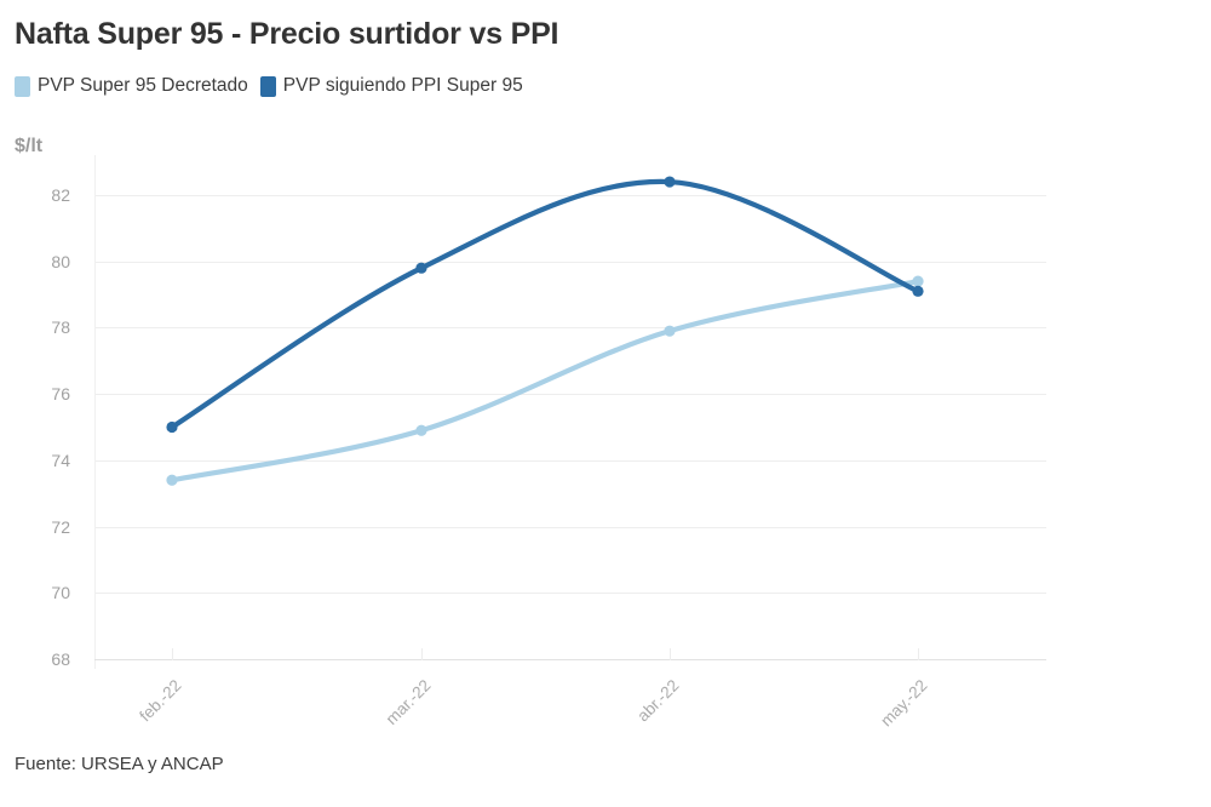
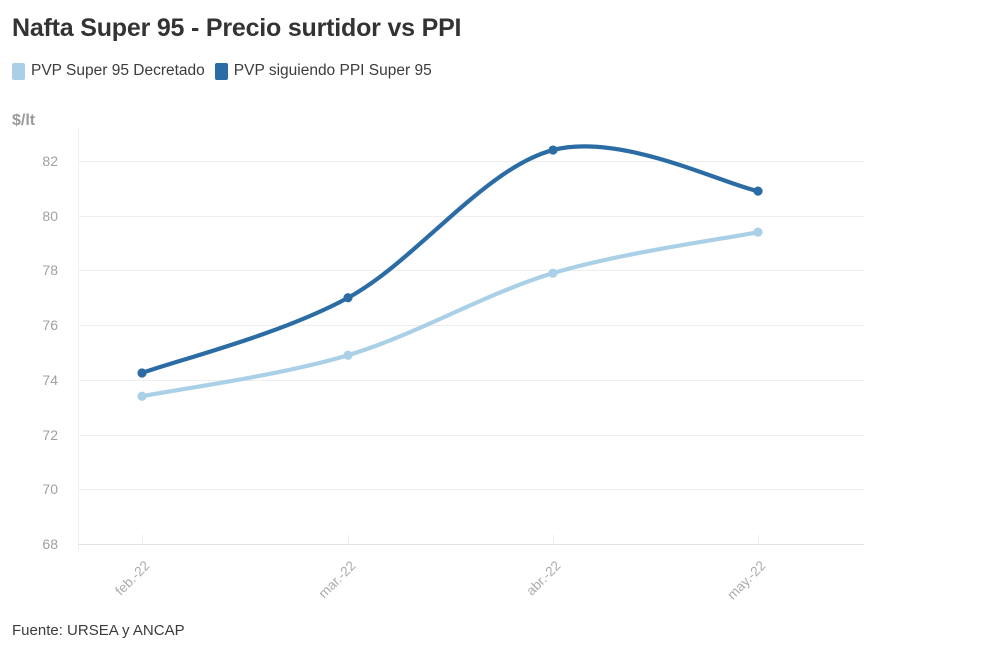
PVP siguiendo PPI Super 95/feb.-22: 75.0 -> 74.2
PVP siguiendo PPI Super 95/mar.-22: 79.8 -> 77.0
PVP siguiendo PPI Super 95/may.-22: 79.1 -> 80.9
